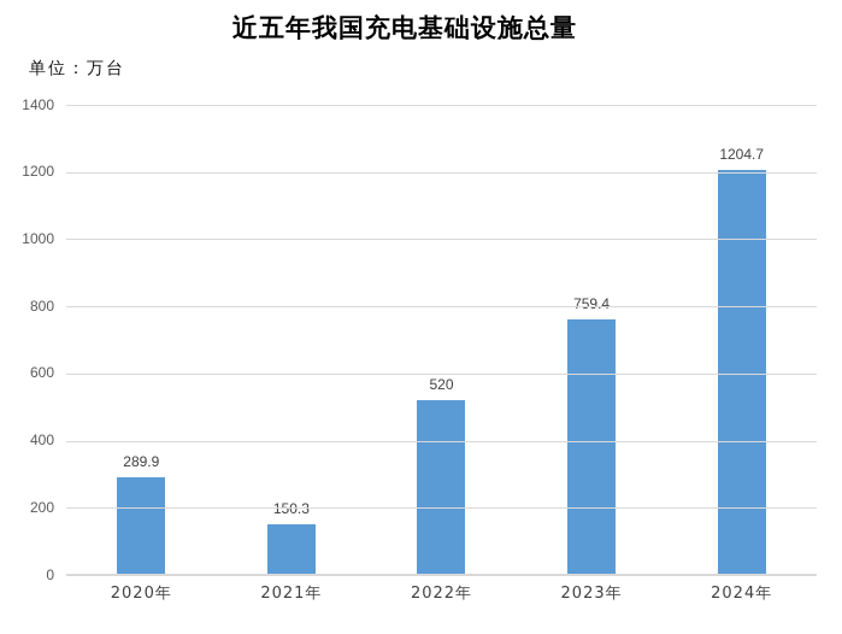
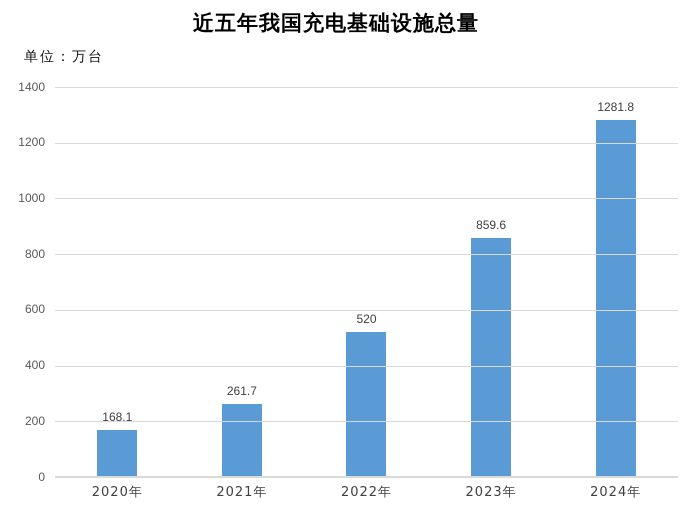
2020年: 289.9 -> 168.1
2021年: 150.3 -> 261.7
2023年: 759.4 -> 859.6
2024年: 1204.7 -> 1281.8
